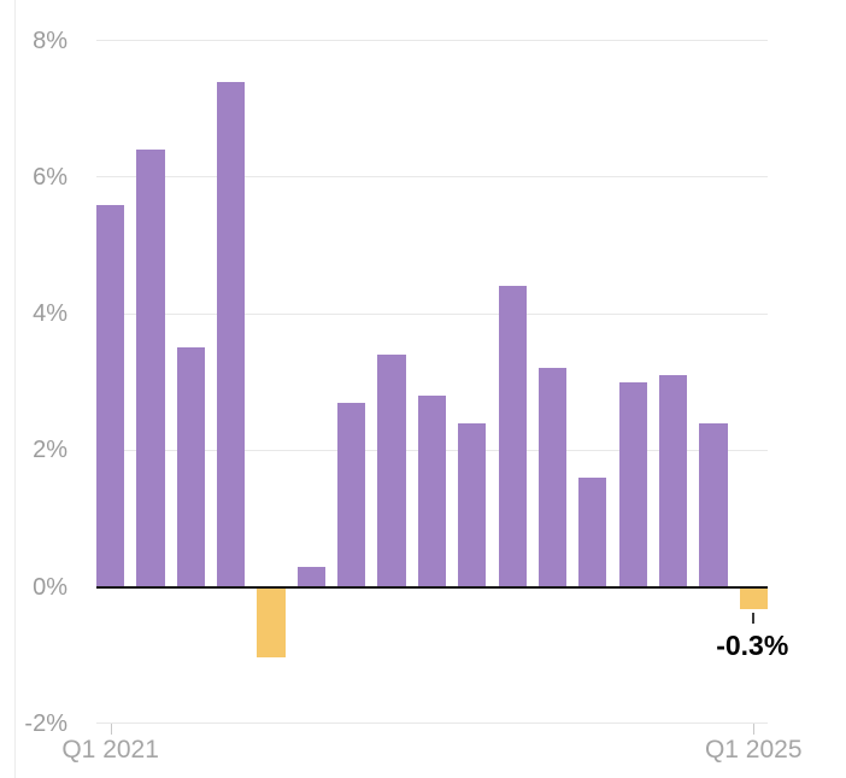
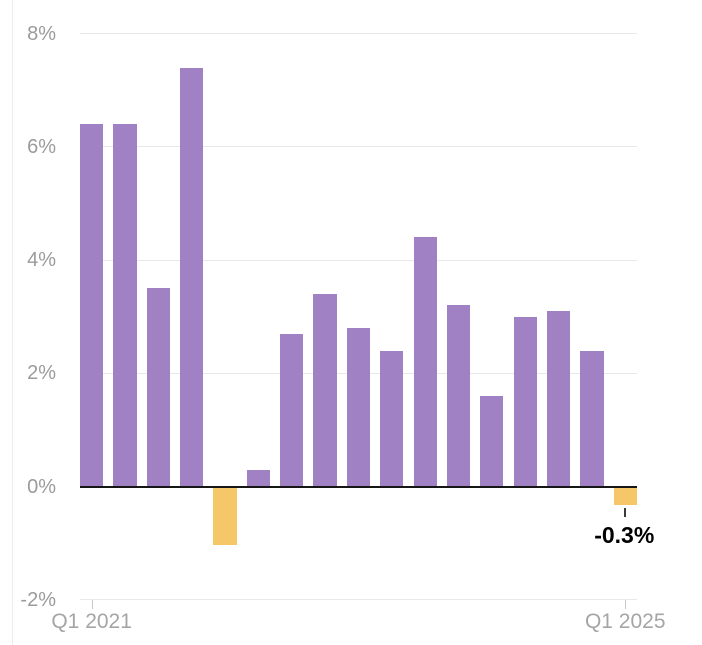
Q1 2021: 5.6% -> 6.4%
